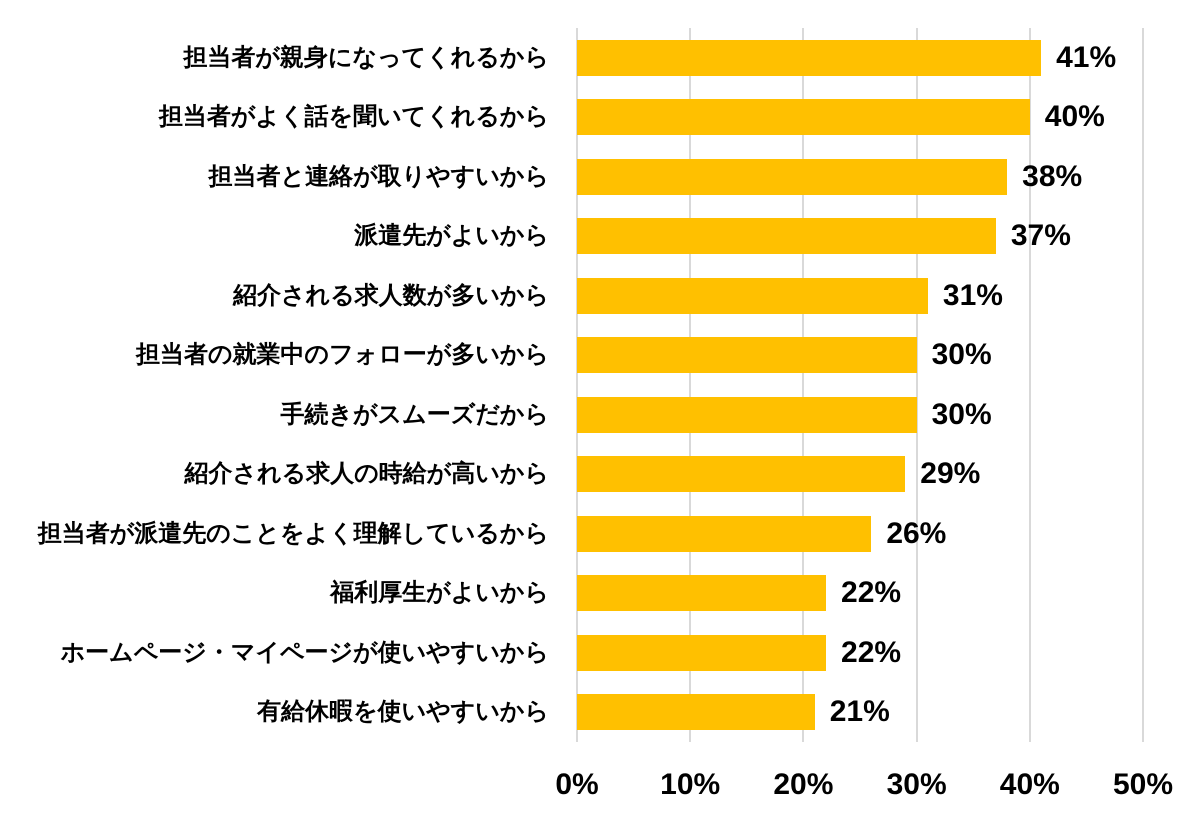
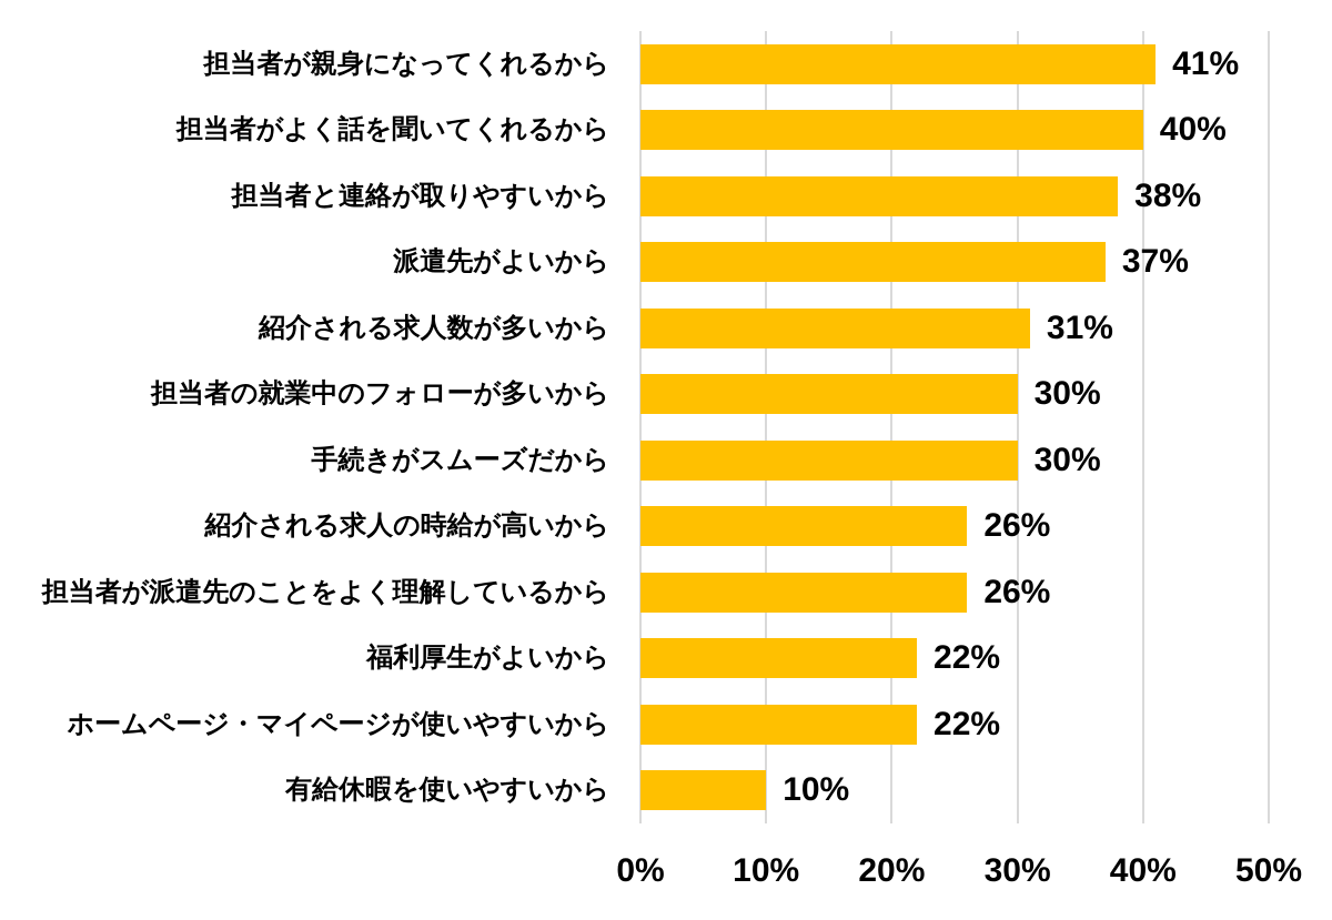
紹介される求人の時給が高いから: 29% -> 26%
有給休暇を使いやすいから: 21% -> 10%
